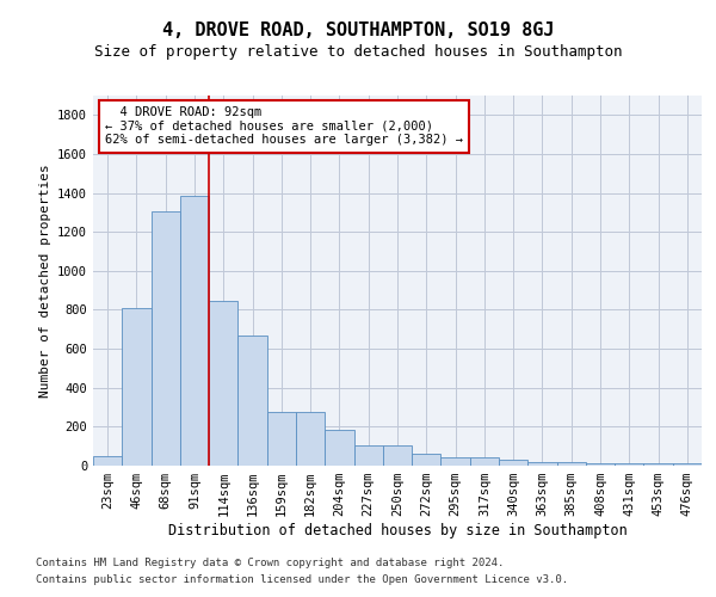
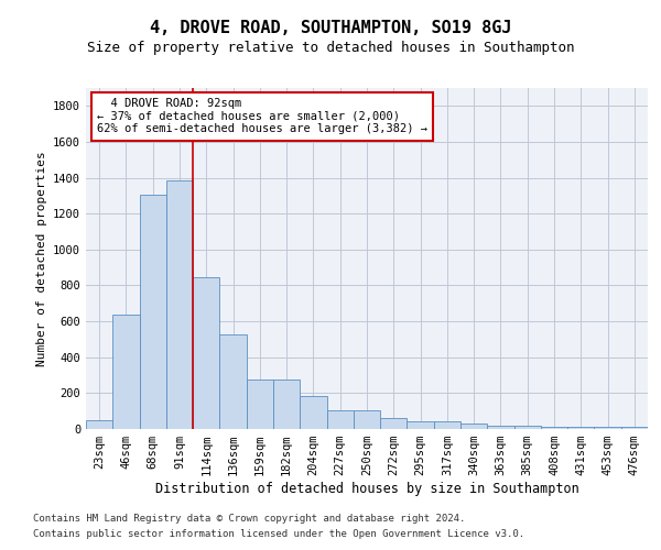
46sqm: 810 -> 640
136sqm: 670 -> 520
